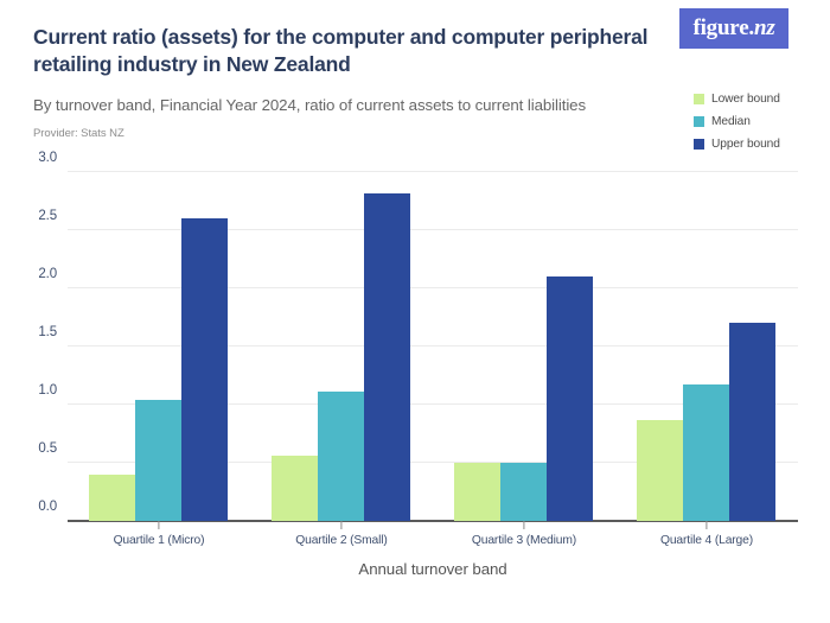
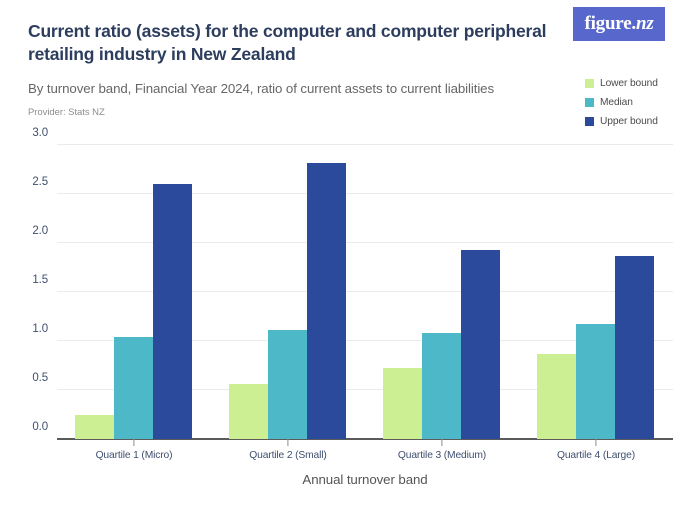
Lower bound/Quartile 1 (Micro): 0.4 -> 0.2
Lower bound/Quartile 3 (Medium): 0.5 -> 0.7
Median/Quartile 3 (Medium): 0.5 -> 1.1
Upper bound/Quartile 3 (Medium): 2.1 -> 1.9
Upper bound/Quartile 4 (Large): 1.7 -> 1.9
